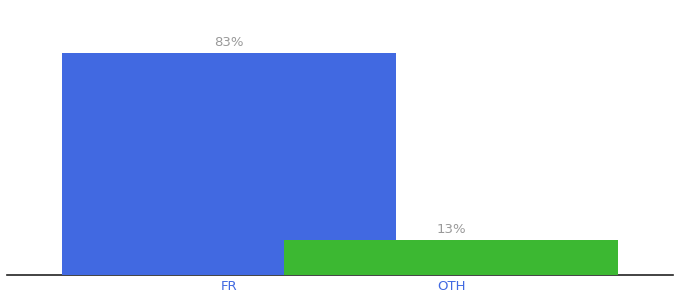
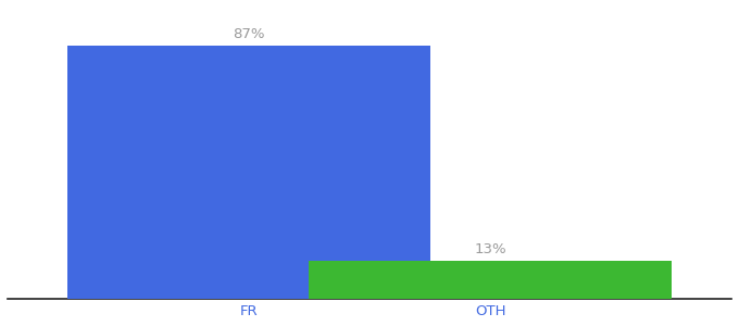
FR: 83% -> 87%
